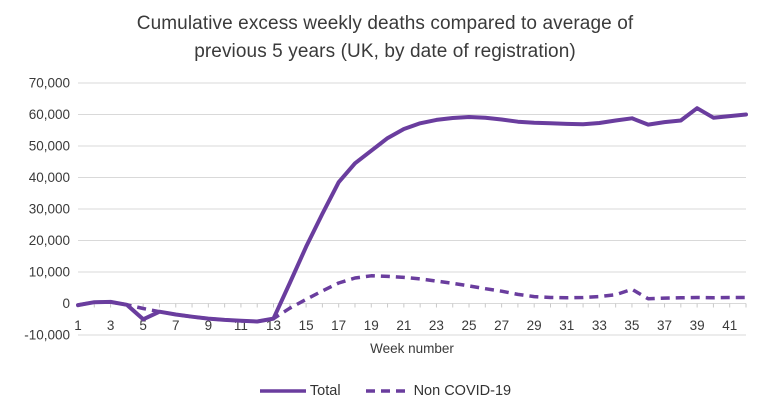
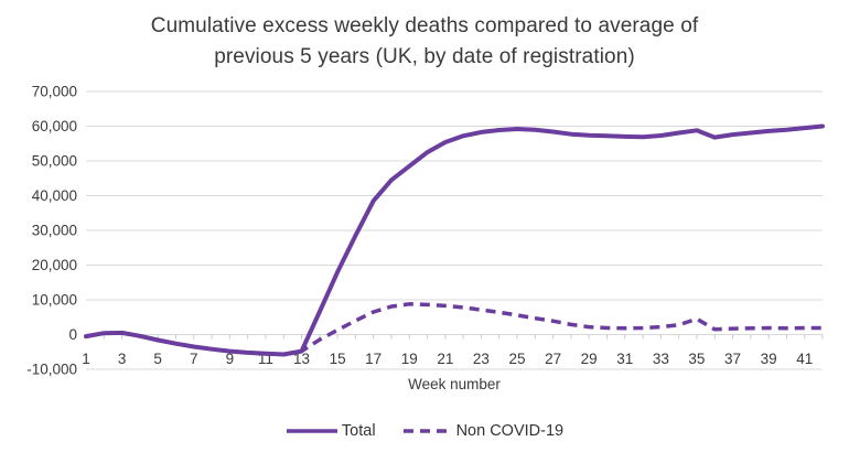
Total/5: -5000 -> -2000
Total/39: 62000 -> 59000
